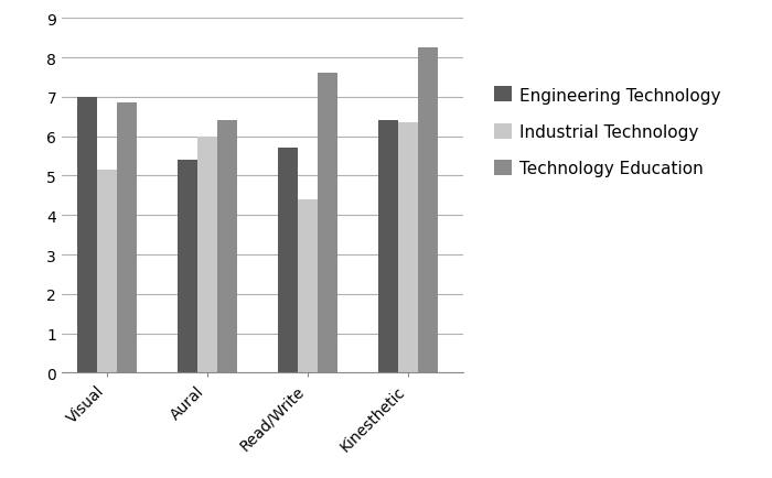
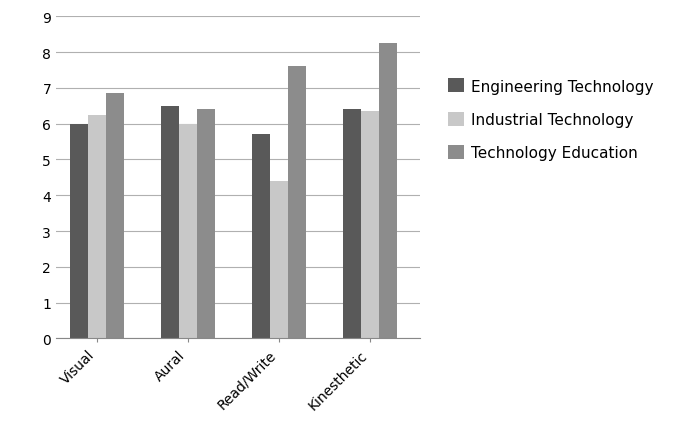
Engineering Technology/Visual: 7.0 -> 6.0
Industrial Technology/Visual: 5.15 -> 6.25
Engineering Technology/Aural: 5.4 -> 6.5
